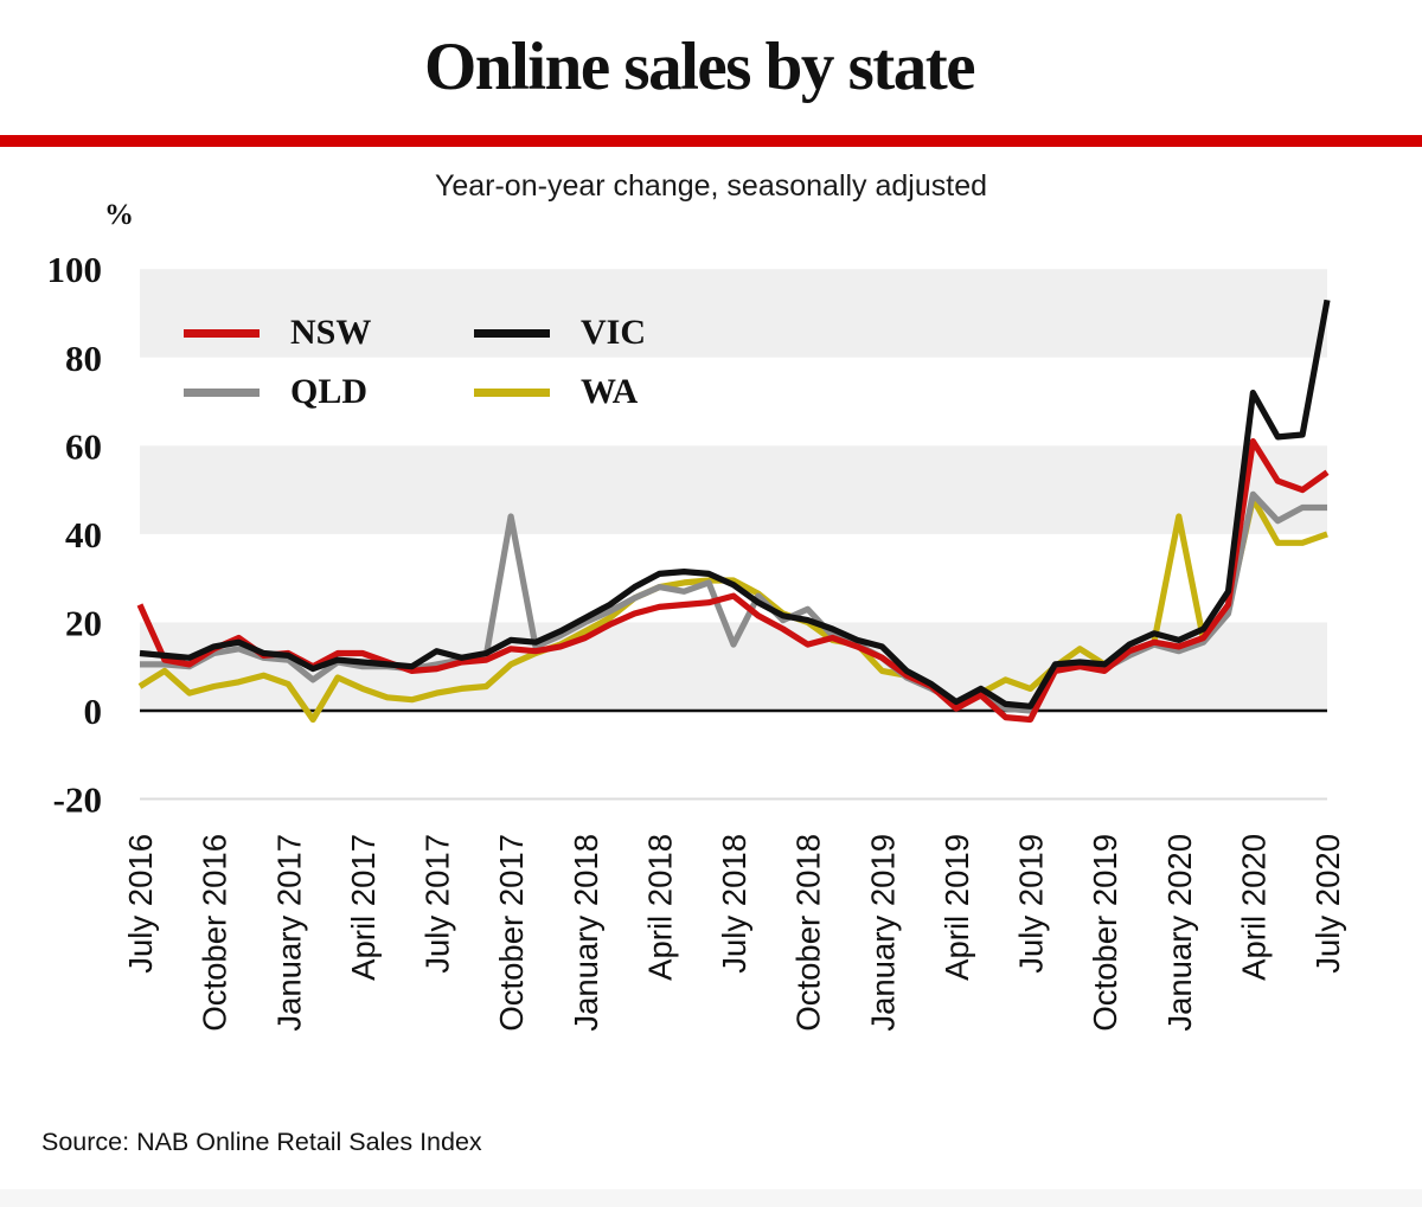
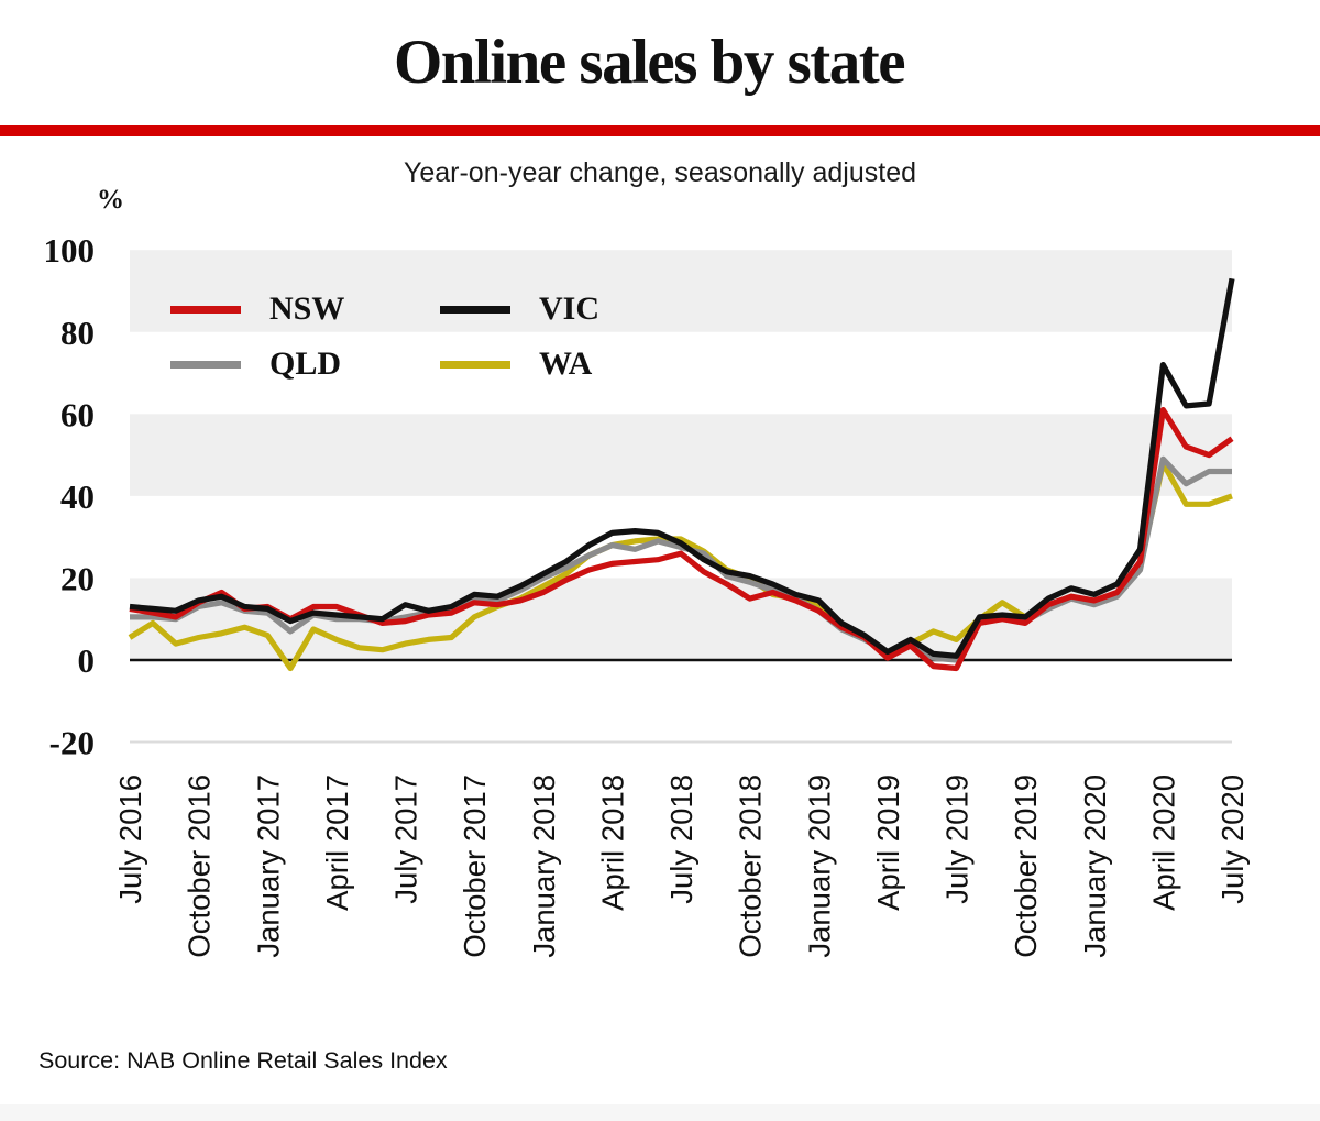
NSW/July 2016: 24 -> 12
QLD/October 2017: 44 -> 15
QLD/July 2018: 15 -> 28
QLD/October 2018: 23 -> 19
WA/January 2019: 9 -> 13
WA/January 2020: 44 -> 14
